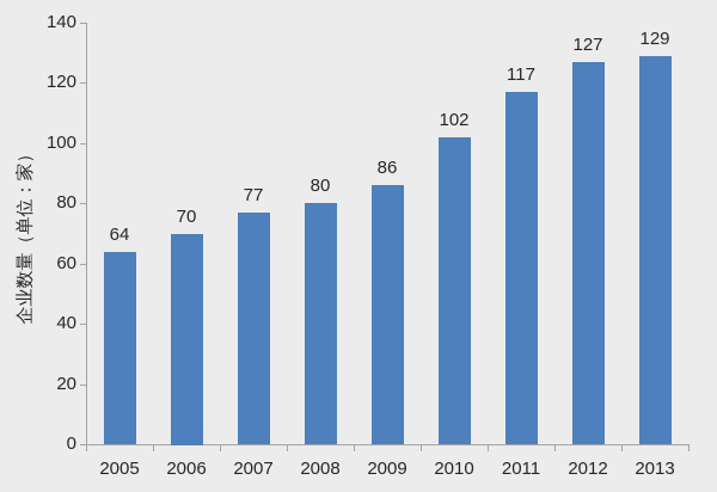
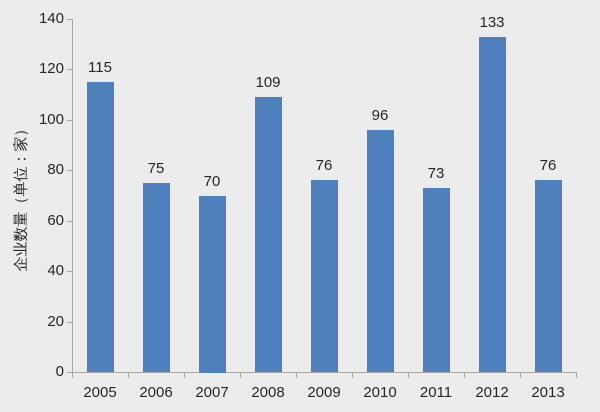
2005: 64 -> 115
2006: 70 -> 75
2007: 77 -> 70
2008: 80 -> 109
2009: 86 -> 76
2010: 102 -> 96
2011: 117 -> 73
2012: 127 -> 133
2013: 129 -> 76
